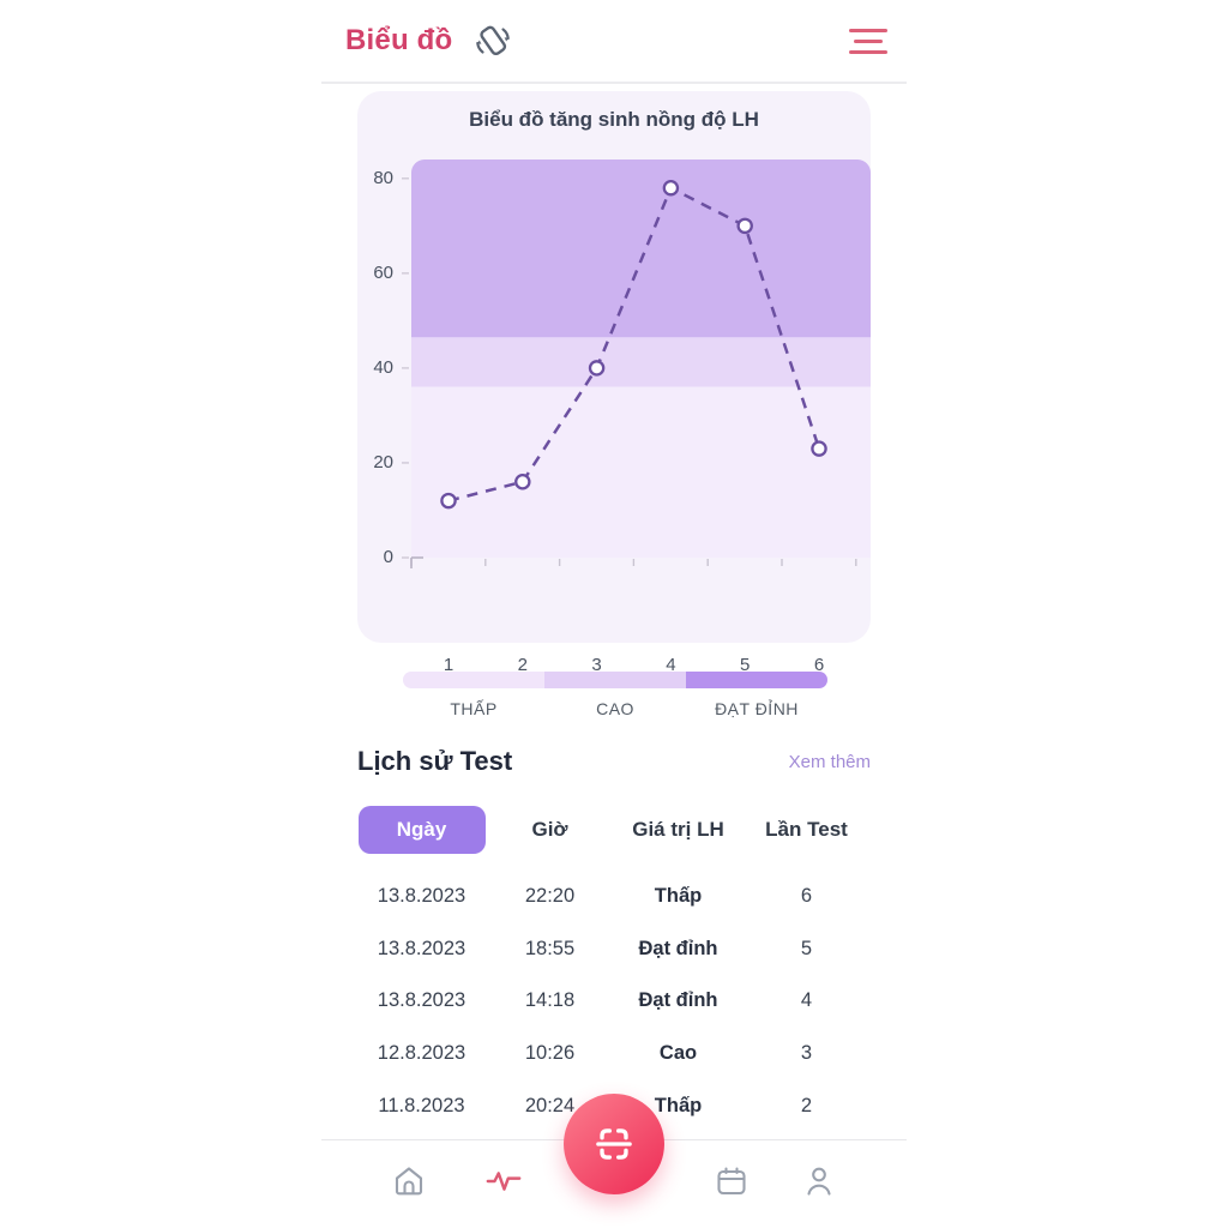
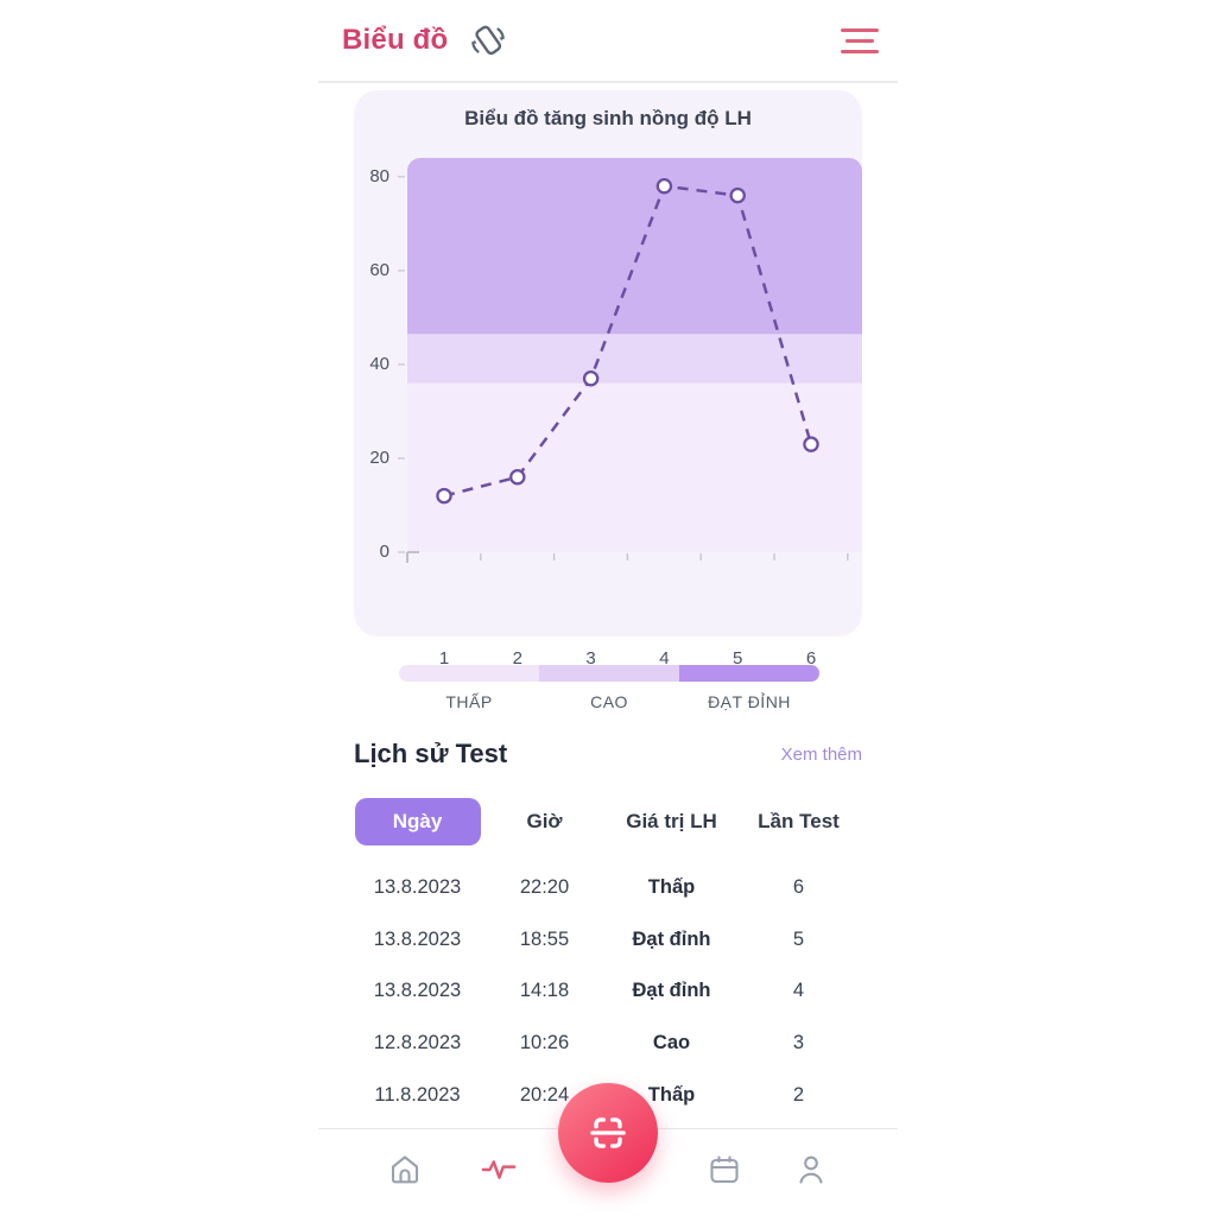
3: 40 -> 37
5: 70 -> 76
